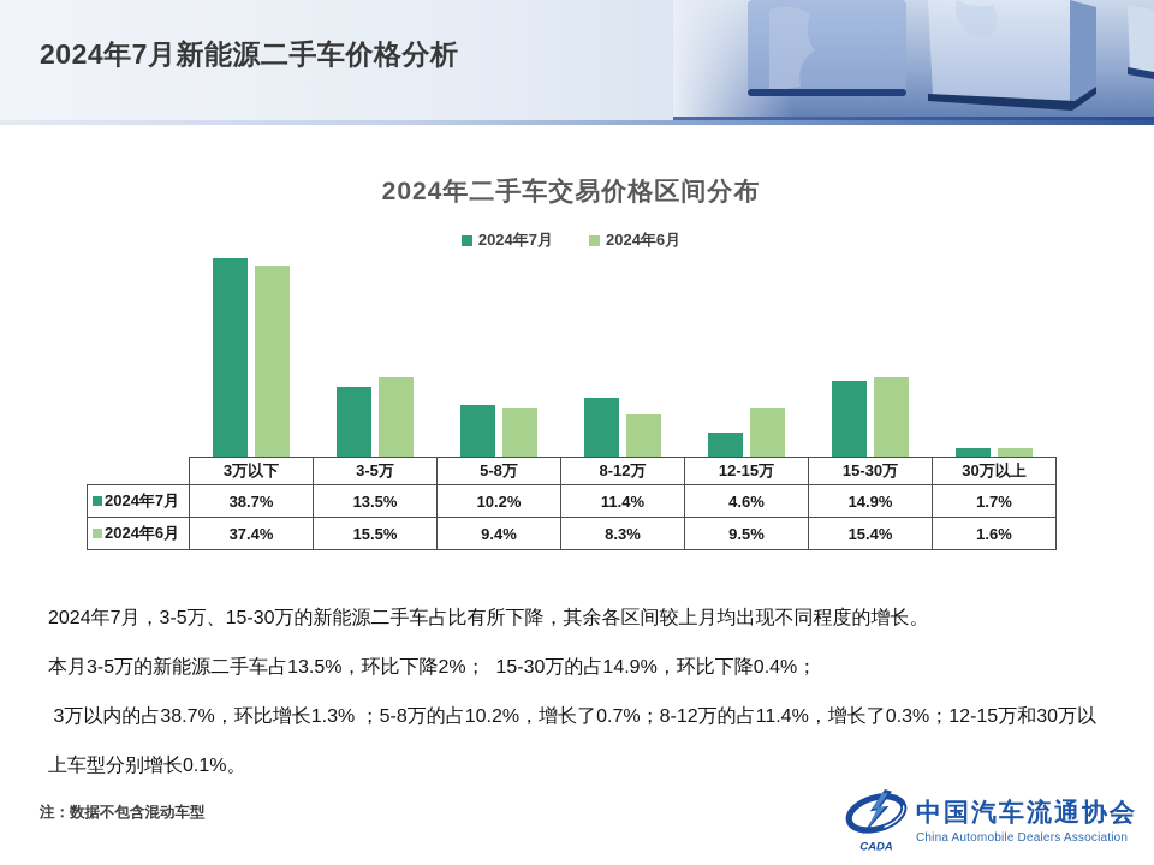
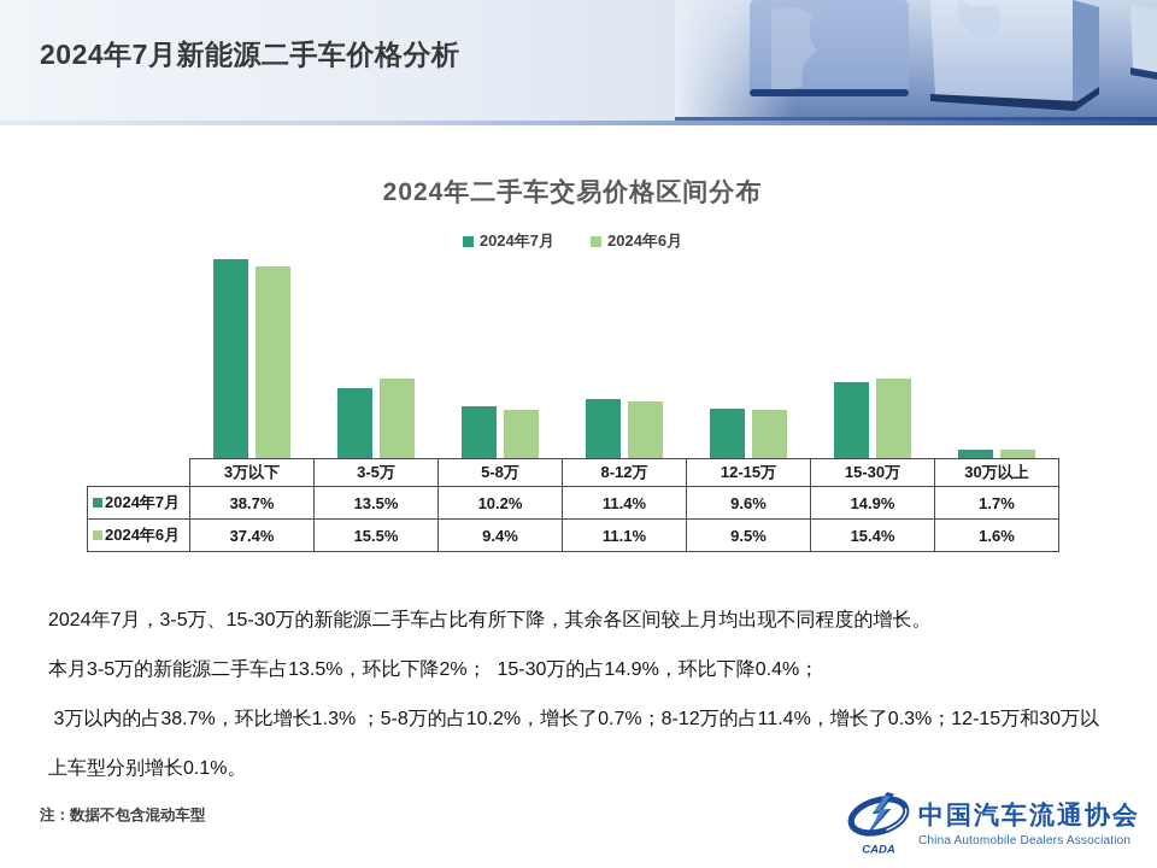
2024年6月/8-12万: 8.3% -> 11.1%
2024年7月/12-15万: 4.6% -> 9.6%
